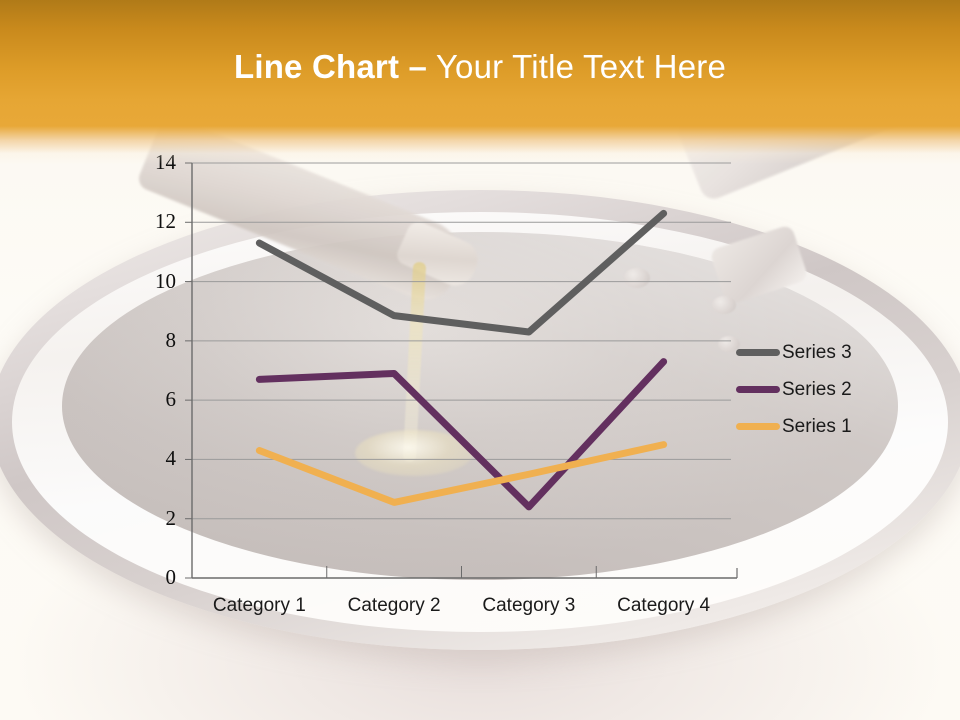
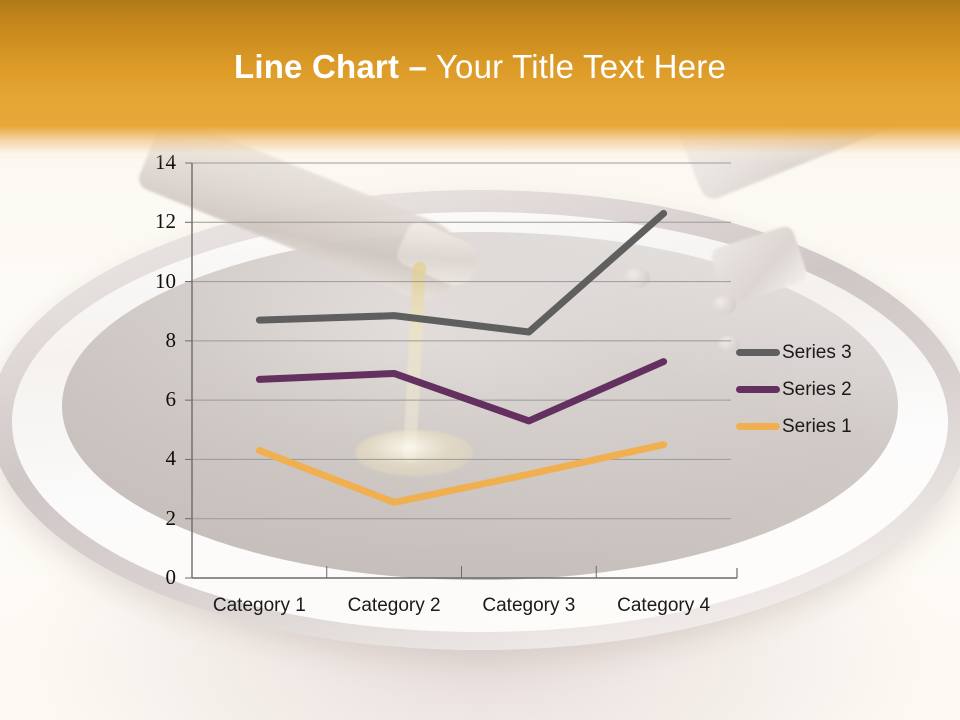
Series 3/Category 1: 11.3 -> 8.7
Series 2/Category 3: 2.4 -> 5.3
